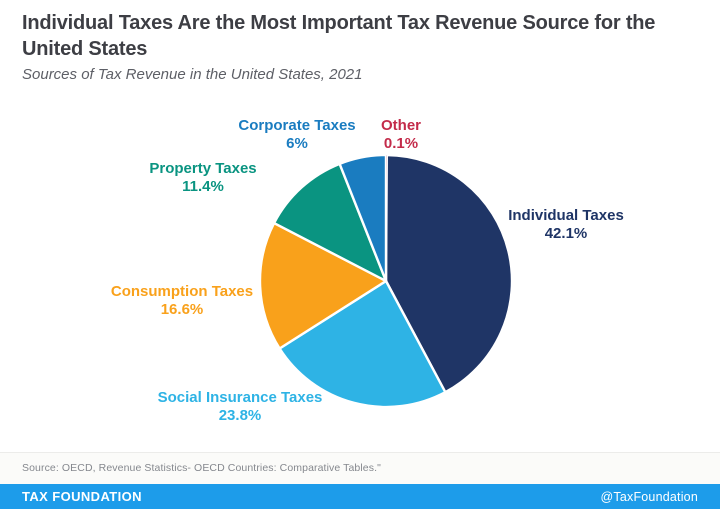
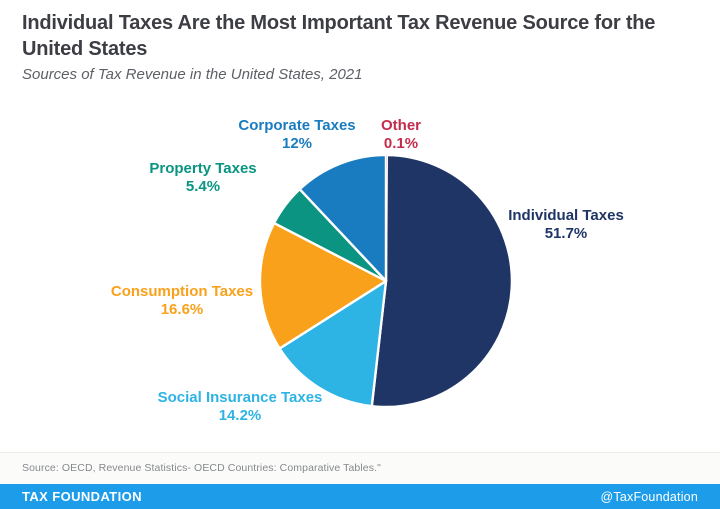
Individual Taxes: 42.1% -> 51.7%
Social Insurance Taxes: 23.8% -> 14.2%
Property Taxes: 11.4% -> 5.4%
Corporate Taxes: 6% -> 12%
